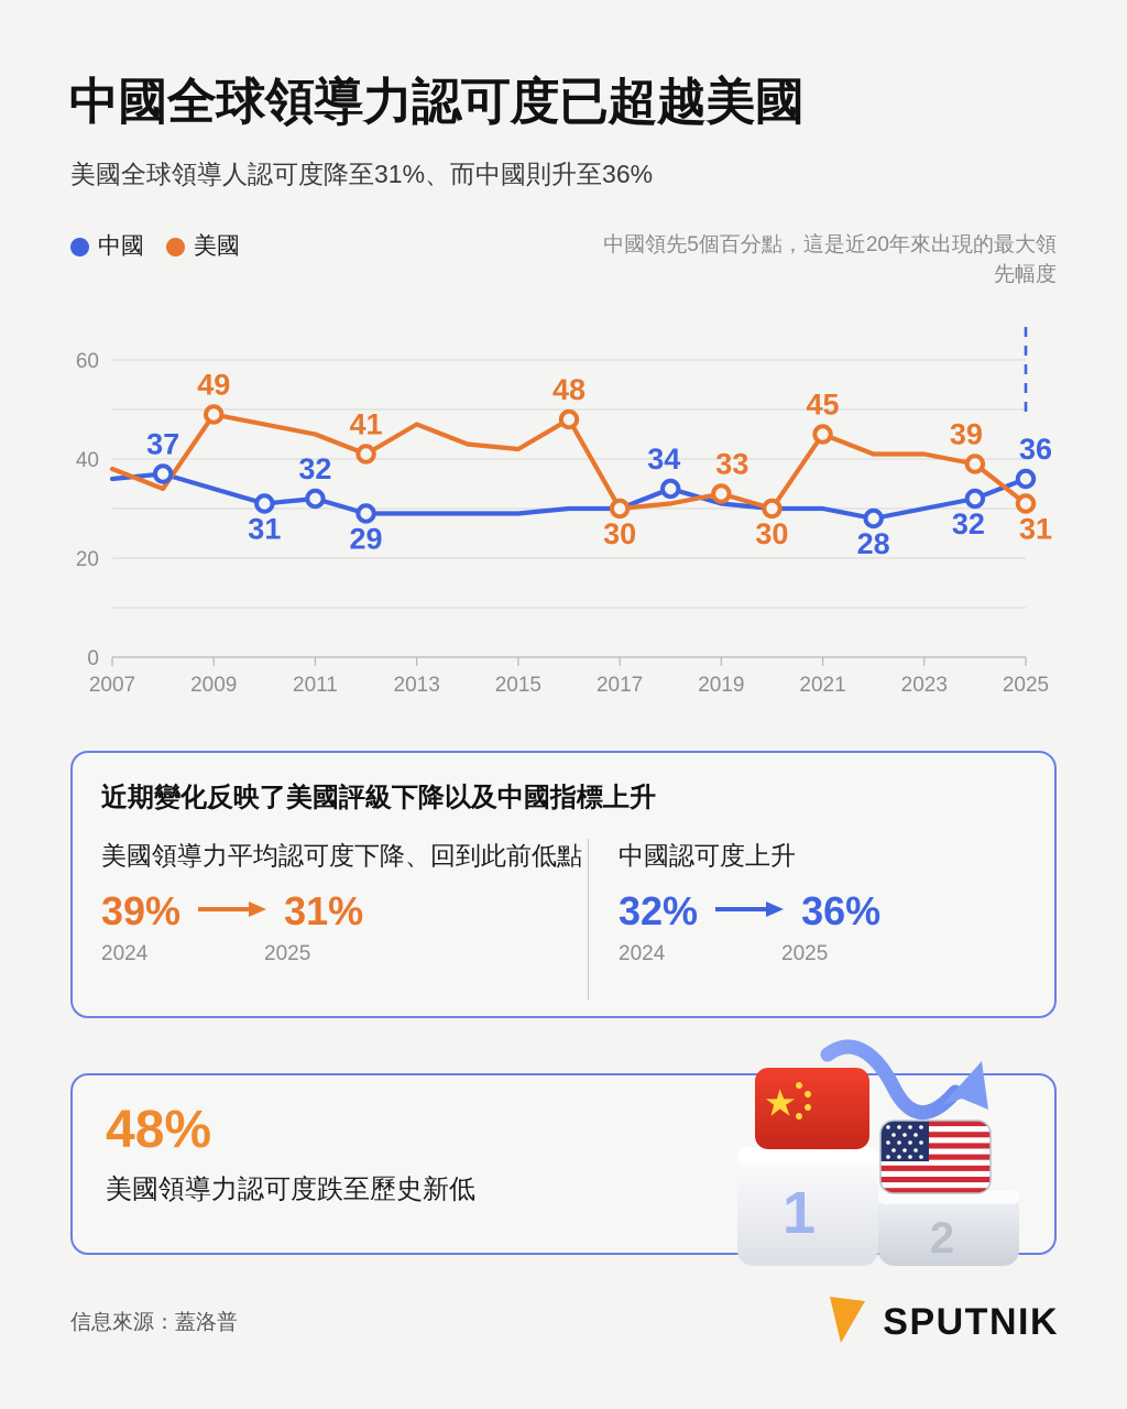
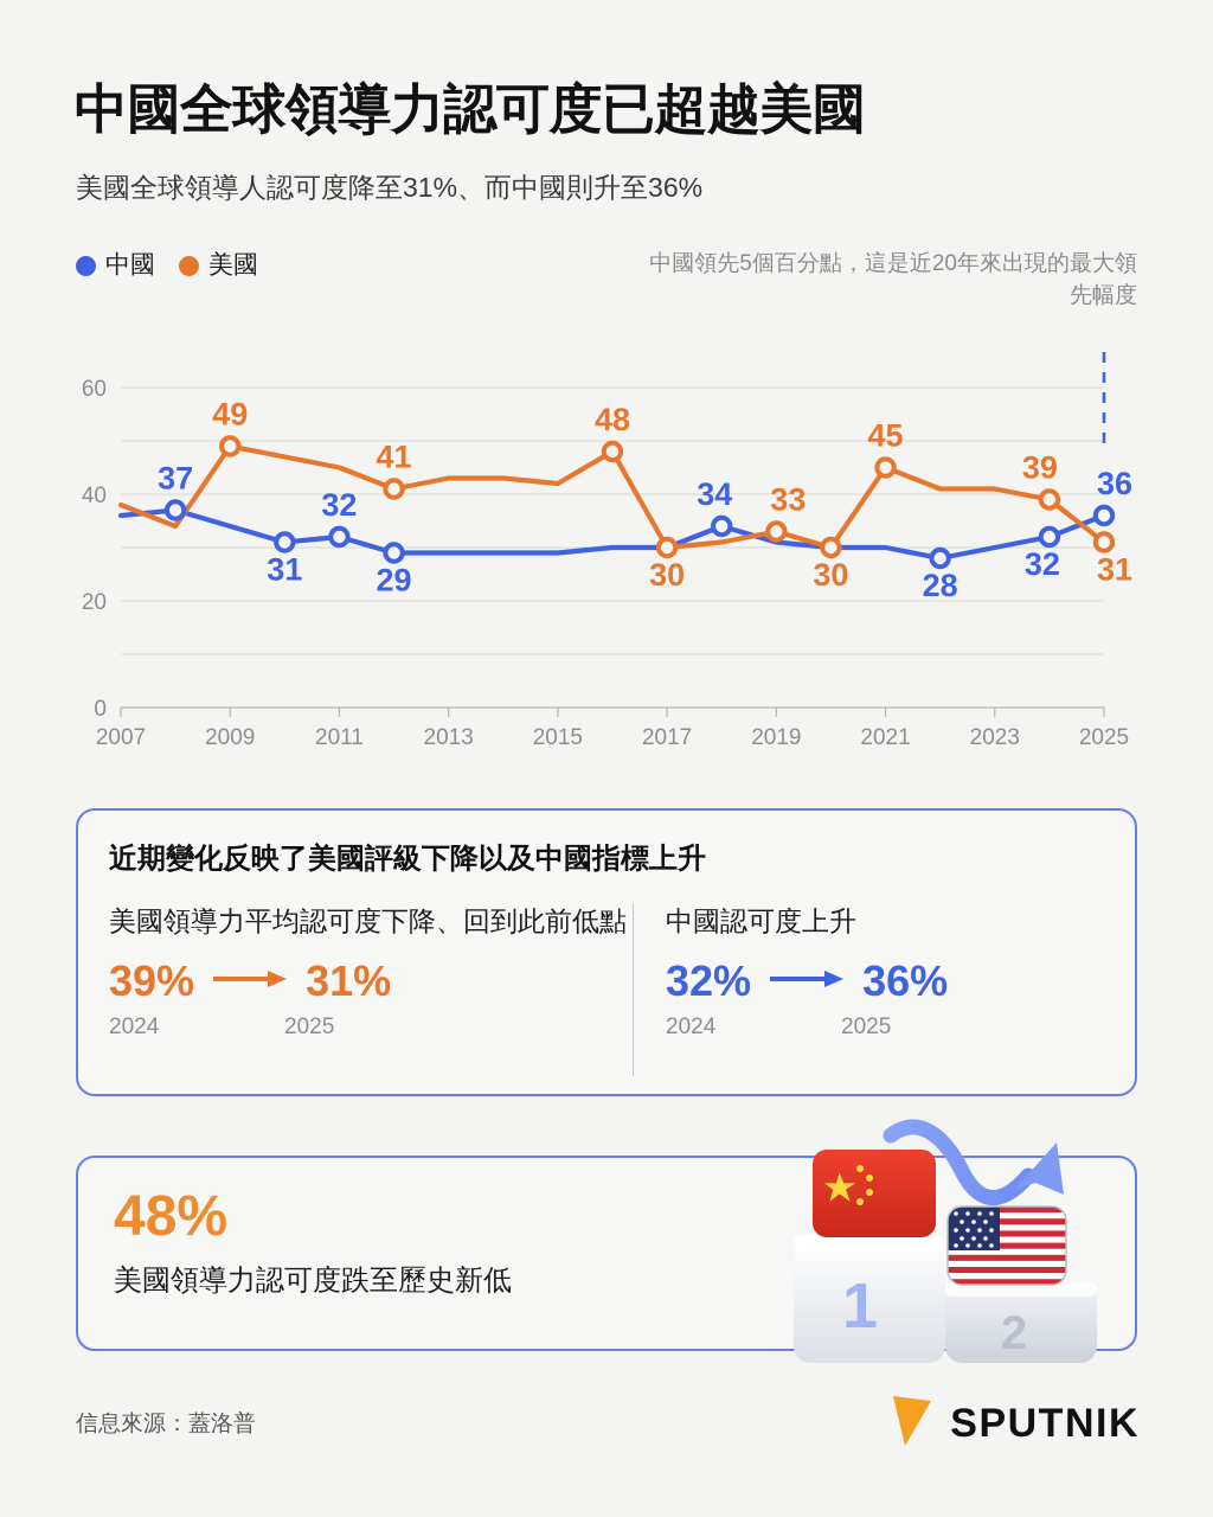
美國/2013: 47 -> 43
